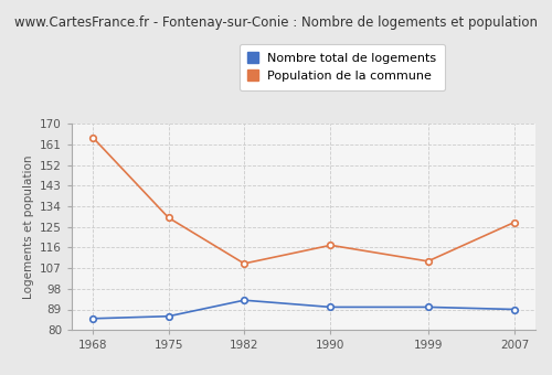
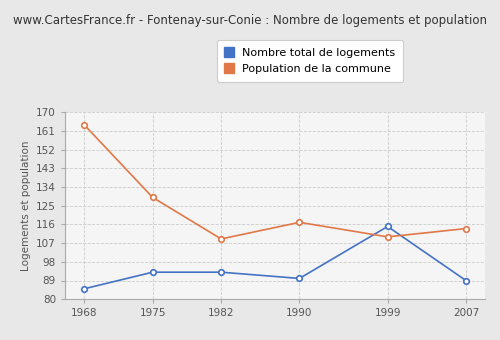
Nombre total de logements/1975: 86 -> 93
Nombre total de logements/1999: 90 -> 115
Population de la commune/2007: 127 -> 114
